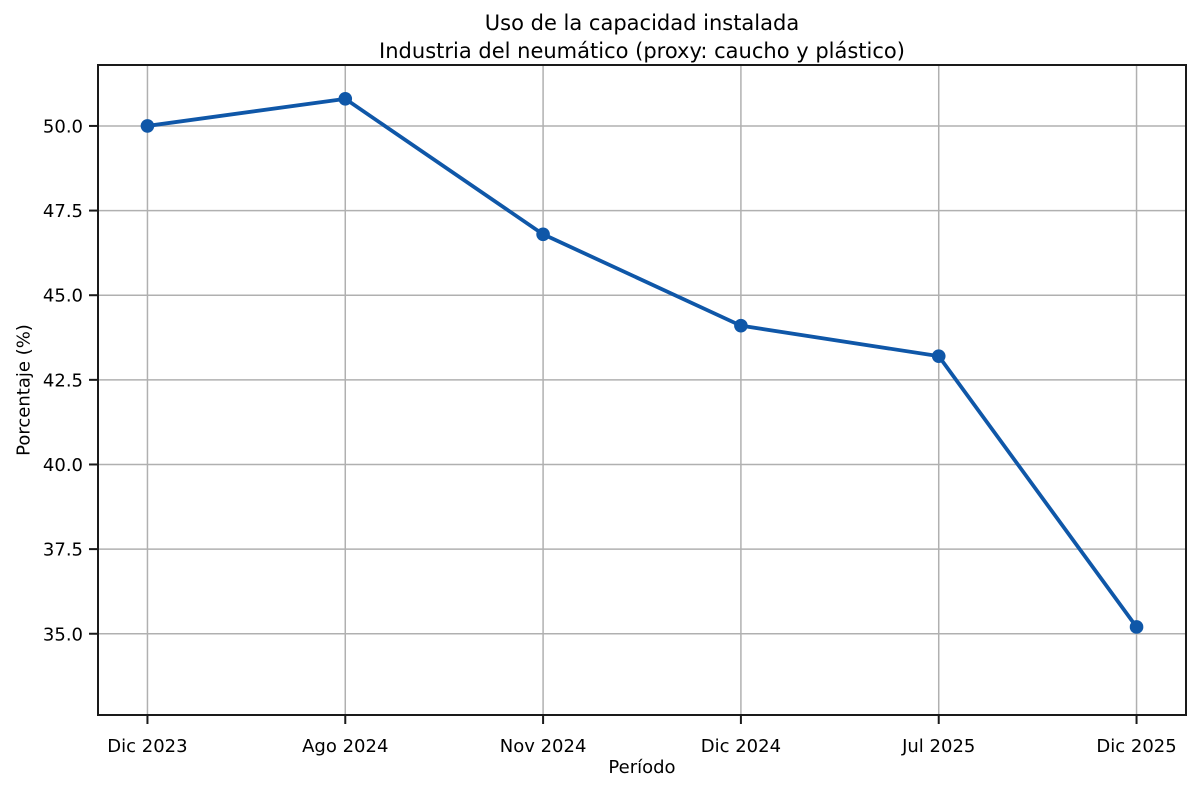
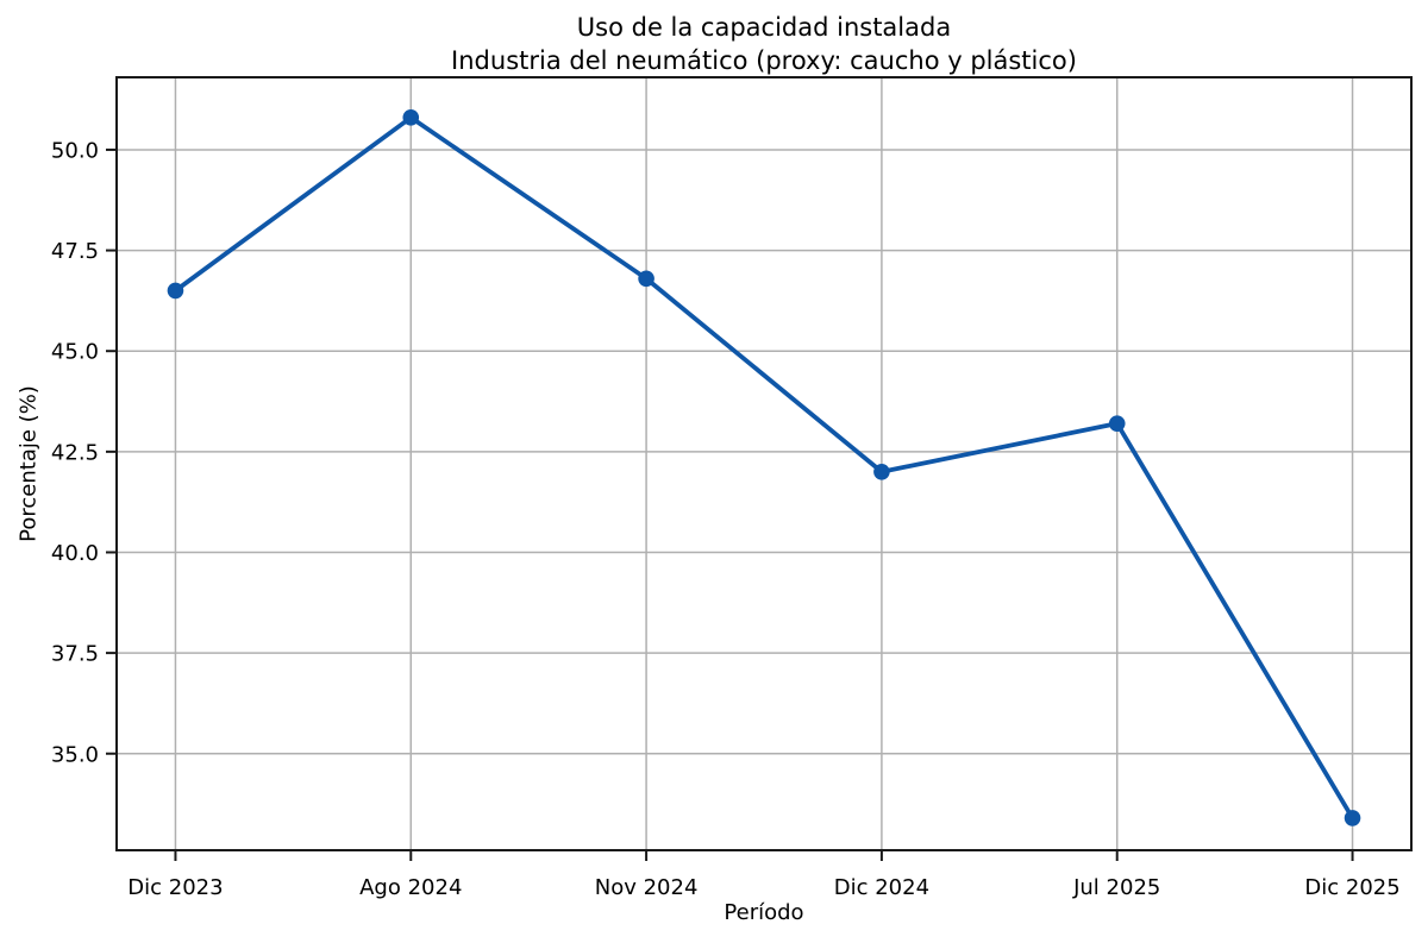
Dic 2023: 50.0 -> 46.5
Dic 2024: 44.1 -> 42.0
Dic 2025: 35.2 -> 33.4
